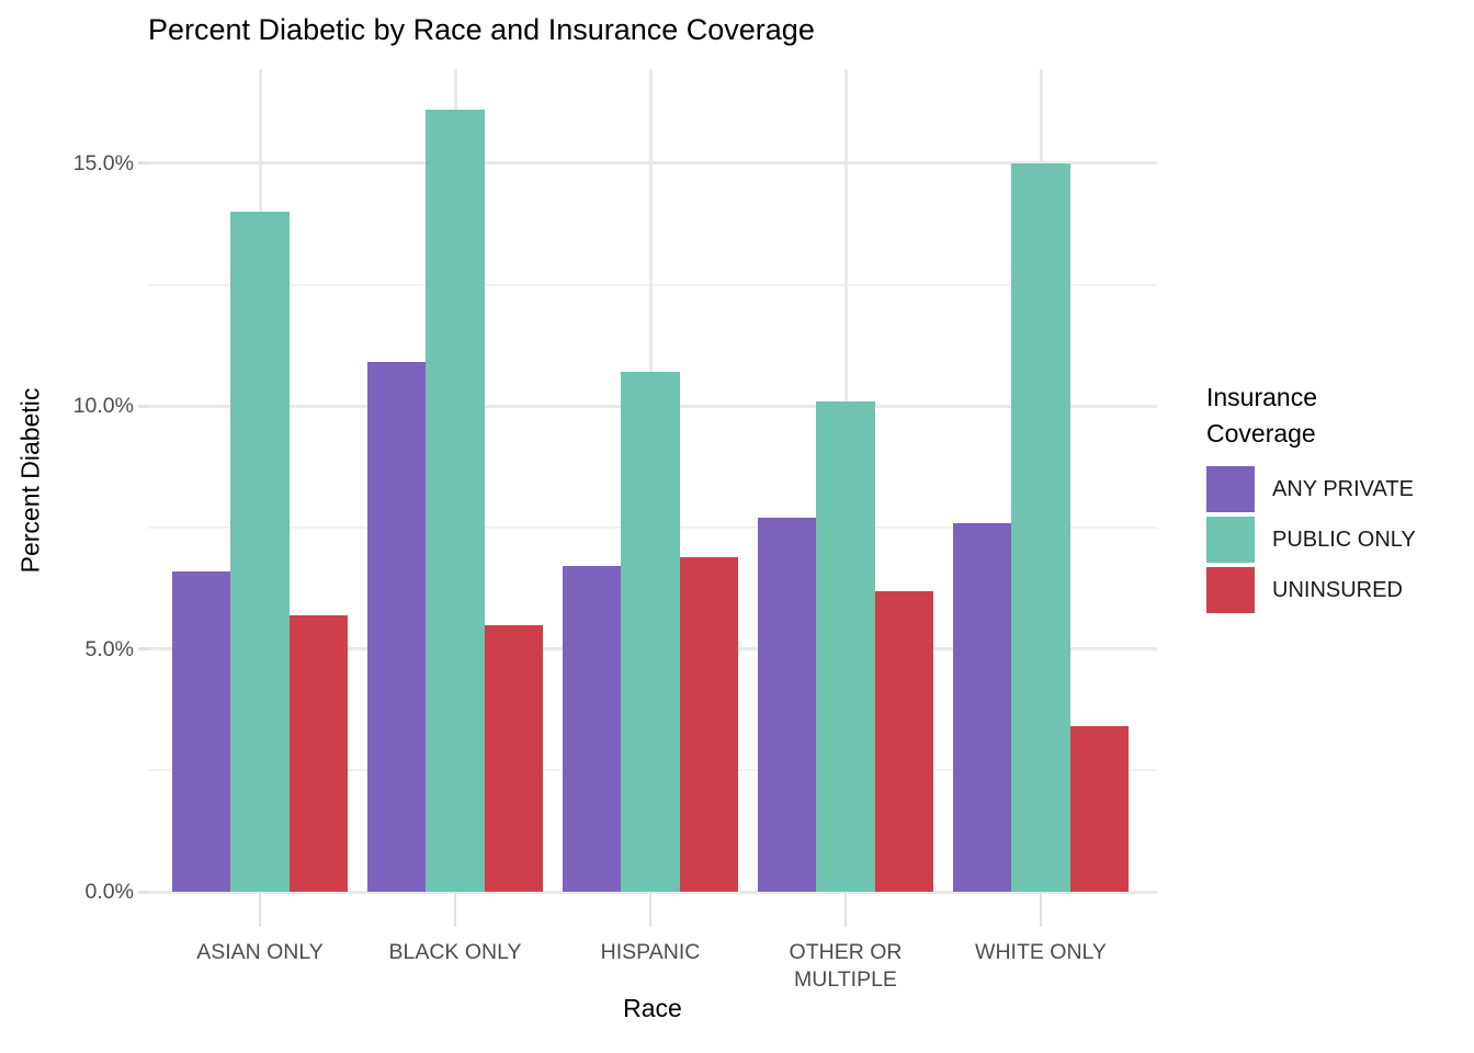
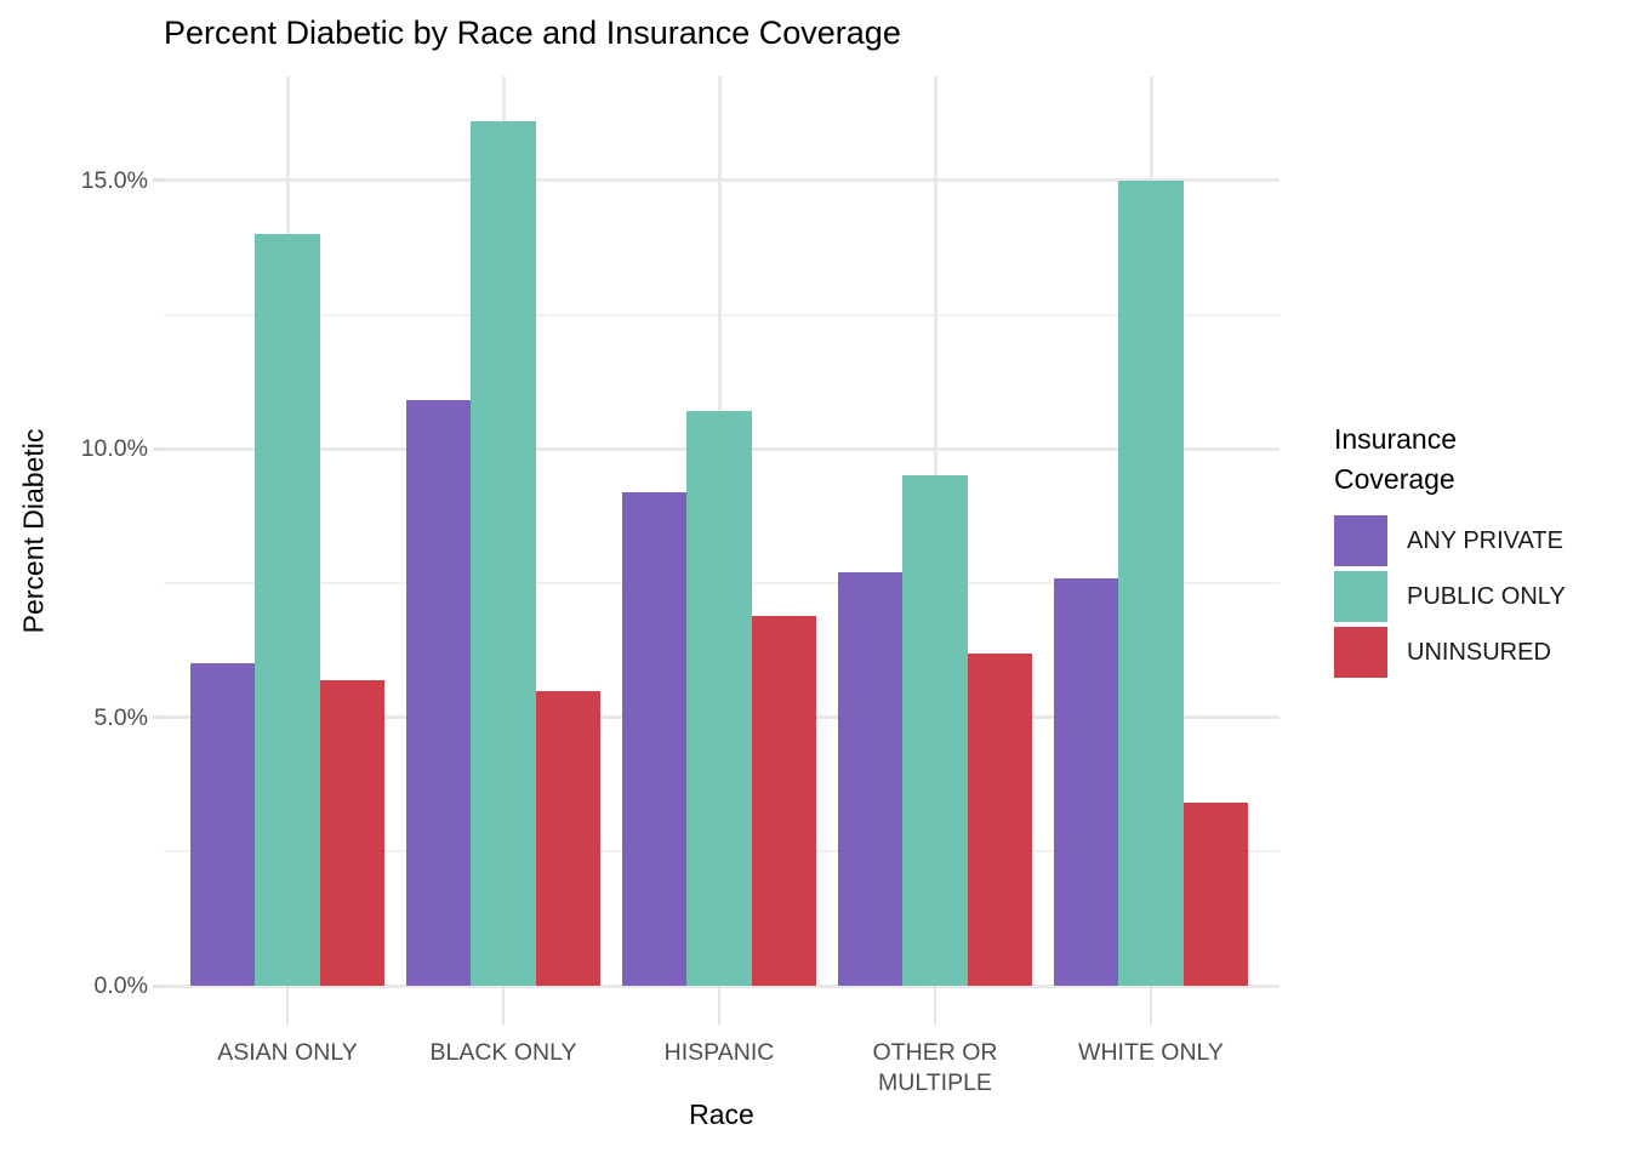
ANY PRIVATE/ASIAN ONLY: 6.6% -> 6.0%
ANY PRIVATE/HISPANIC: 6.7% -> 9.2%
PUBLIC ONLY/OTHER OR MULTIPLE: 10.1% -> 9.5%
